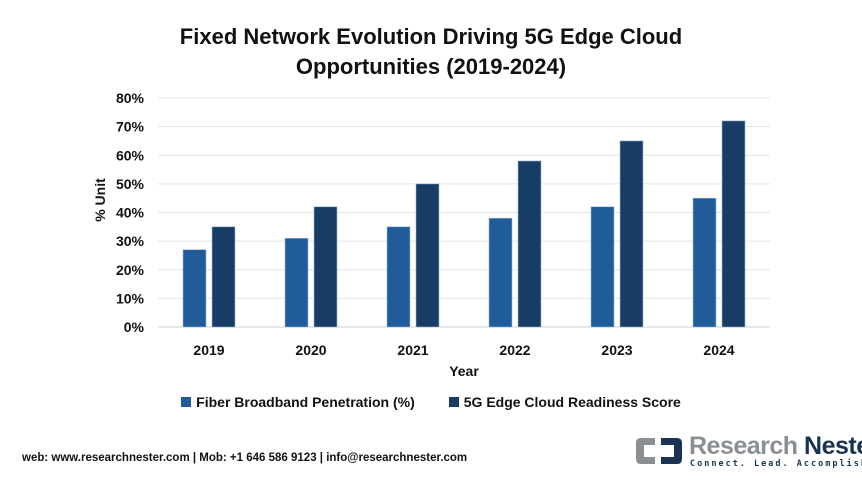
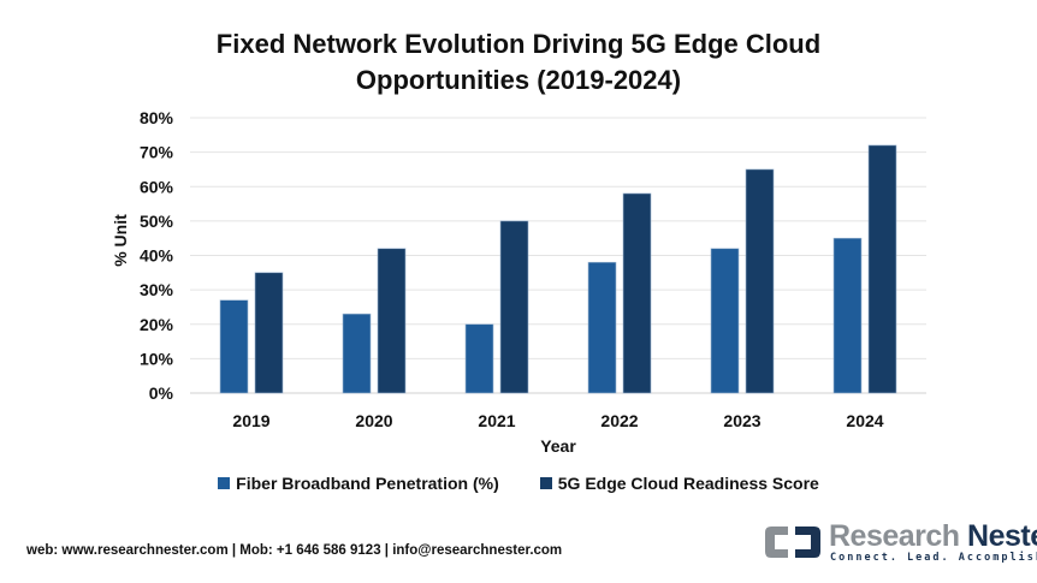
Fiber Broadband Penetration (%)/2020: 31% -> 23%
Fiber Broadband Penetration (%)/2021: 35% -> 20%
